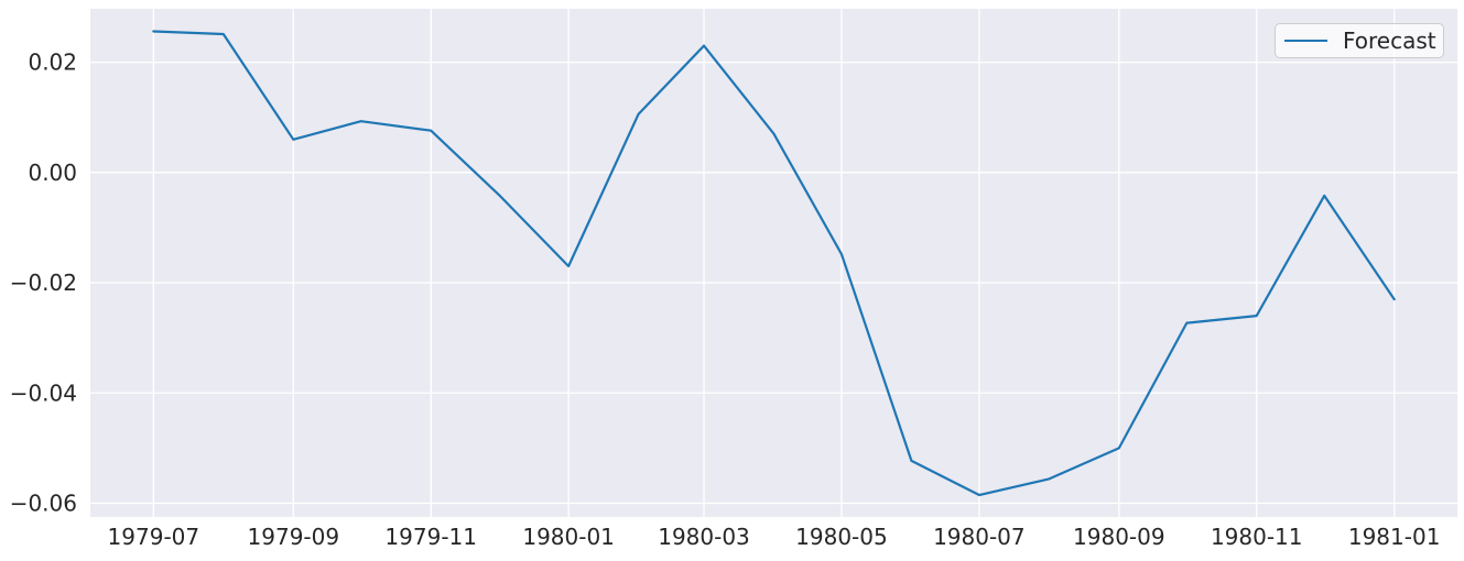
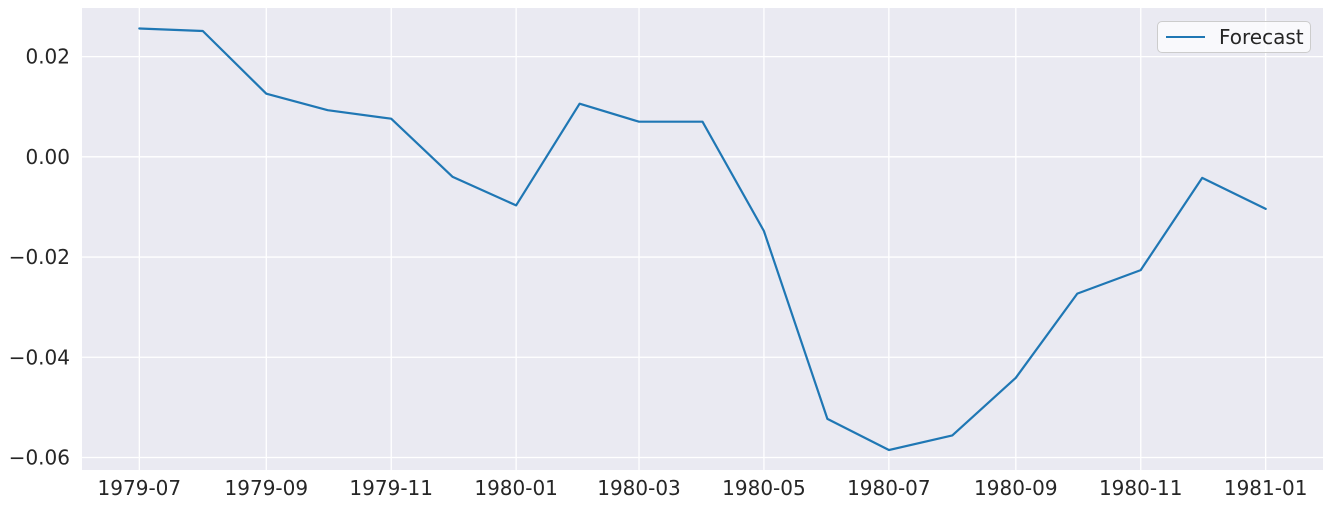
1979-09: 0.006 -> 0.013
1980-01: -0.017 -> -0.010
1980-03: 0.023 -> 0.007
1980-09: -0.050 -> -0.044
1980-11: -0.026 -> -0.023
1981-01: -0.023 -> -0.010
